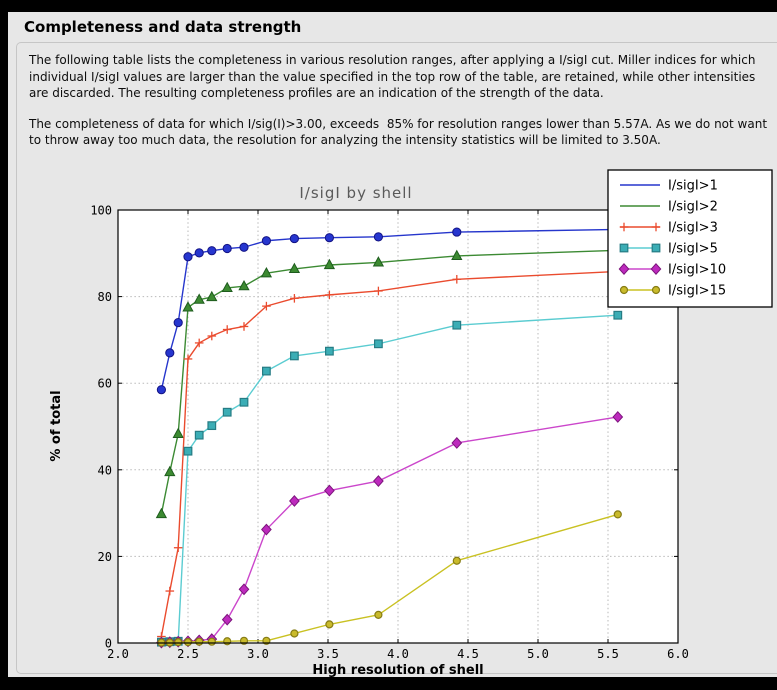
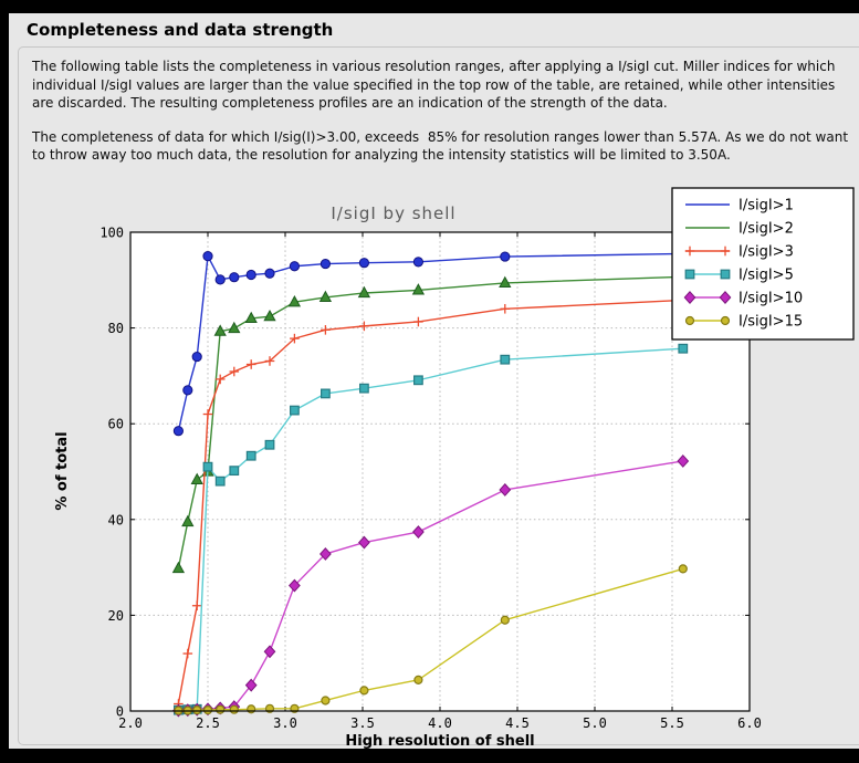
I/sigI>1/2.5: 89 -> 95
I/sigI>2/2.5: 78 -> 50
I/sigI>3/2.5: 66 -> 62
I/sigI>5/2.5: 44 -> 51
